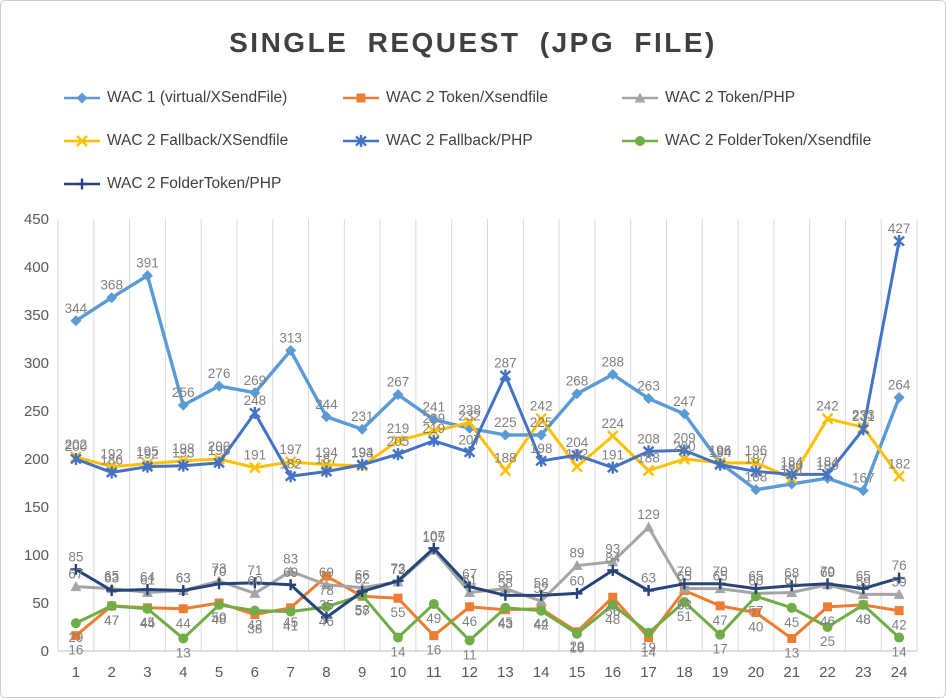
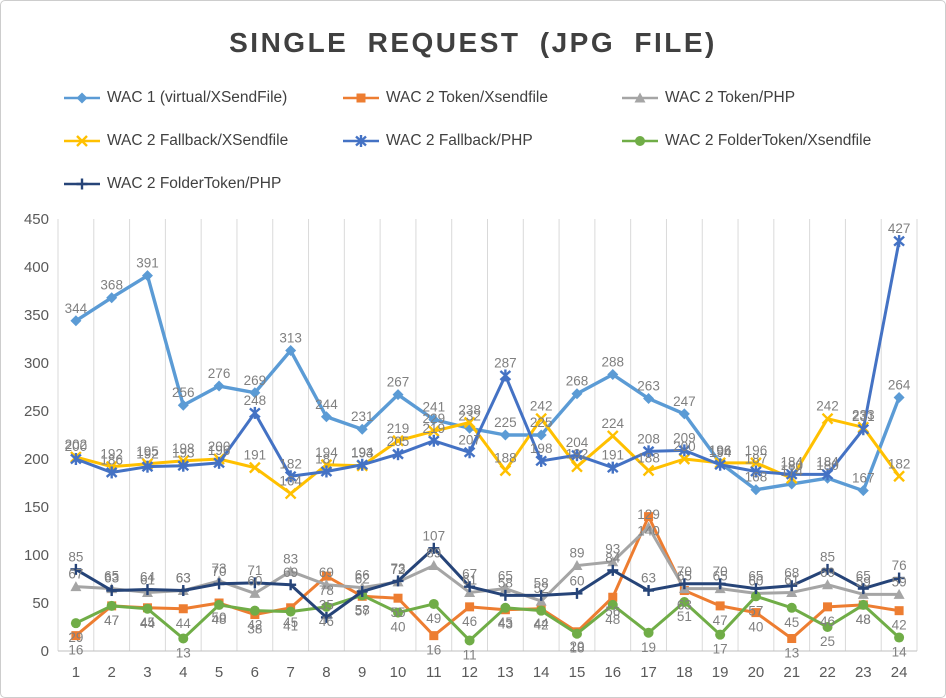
WAC 2 Fallback/XSendfile/7: 197 -> 164
WAC 2 FolderToken/Xsendfile/10: 14 -> 40
WAC 2 Token/PHP/11: 105 -> 89
WAC 2 Token/Xsendfile/17: 14 -> 140
WAC 2 FolderToken/PHP/22: 70 -> 85
